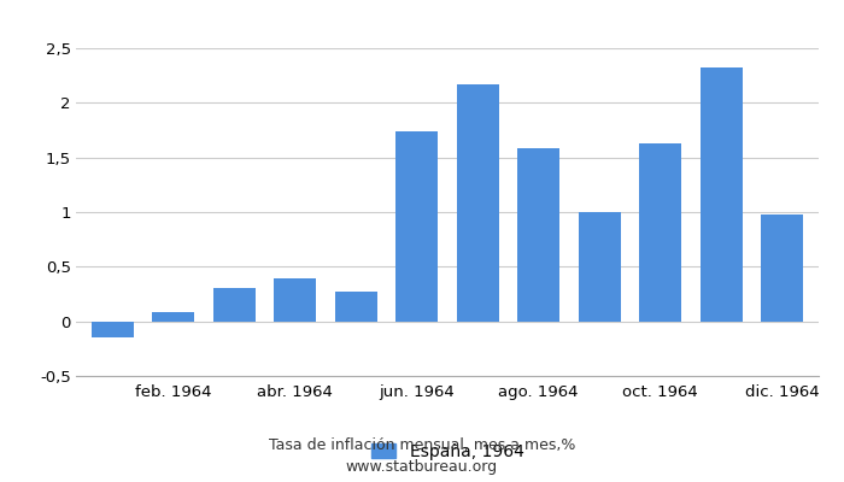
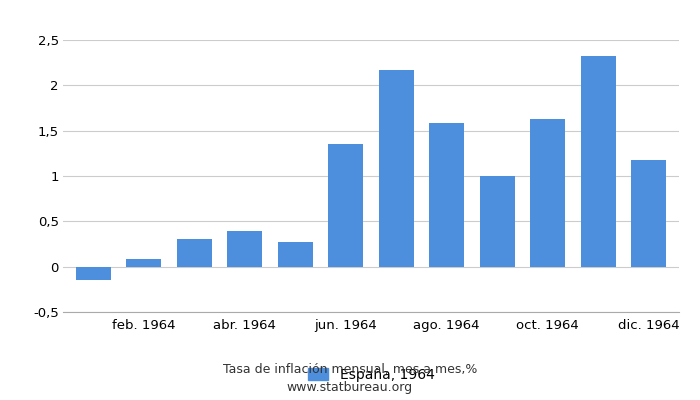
jun. 1964: 1,74 -> 1,35
dic. 1964: 0,98 -> 1,18
